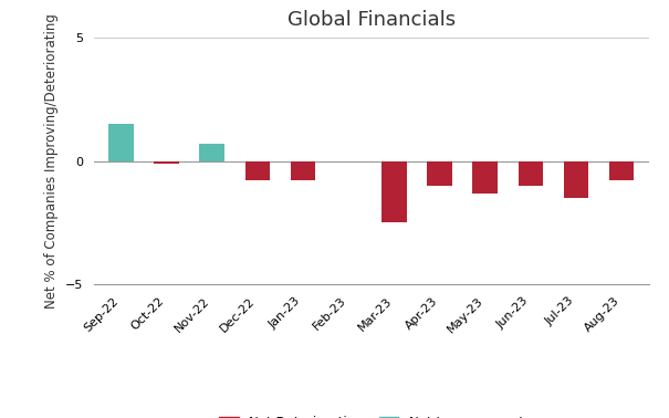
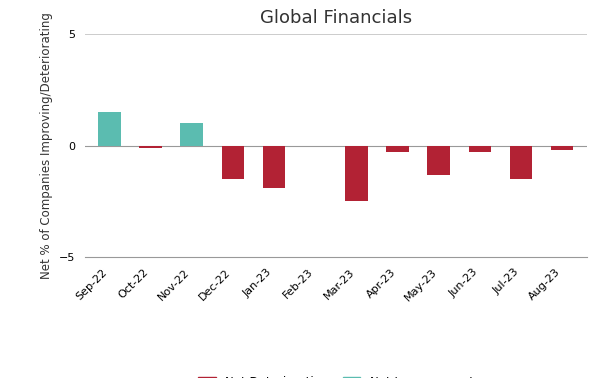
Nov-22: 0.7 -> 1.0
Dec-22: -0.8 -> -1.5
Jan-23: -0.8 -> -1.9
Apr-23: -1.0 -> -0.3
Jun-23: -1.0 -> -0.3
Aug-23: -0.8 -> -0.2
